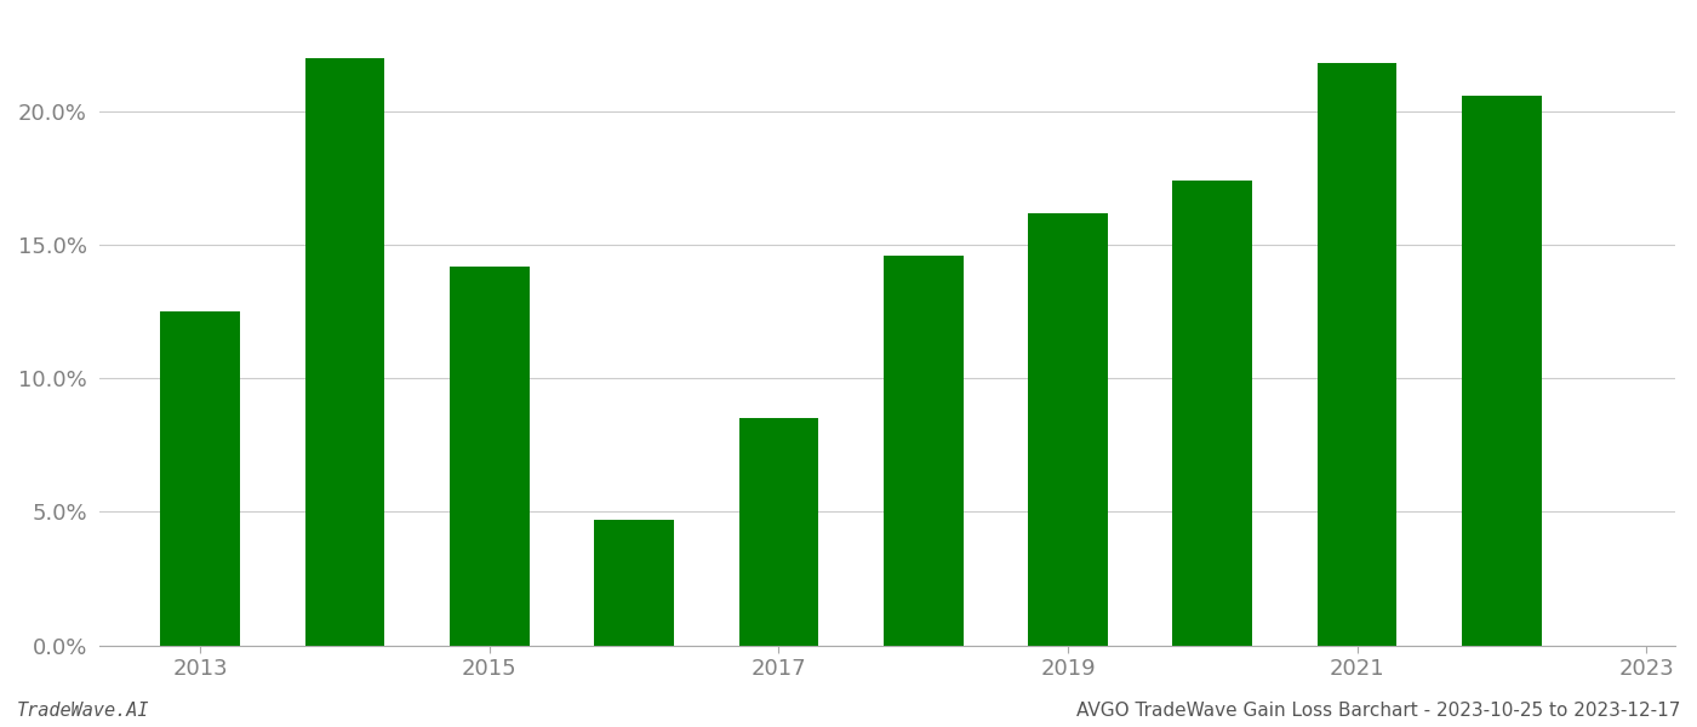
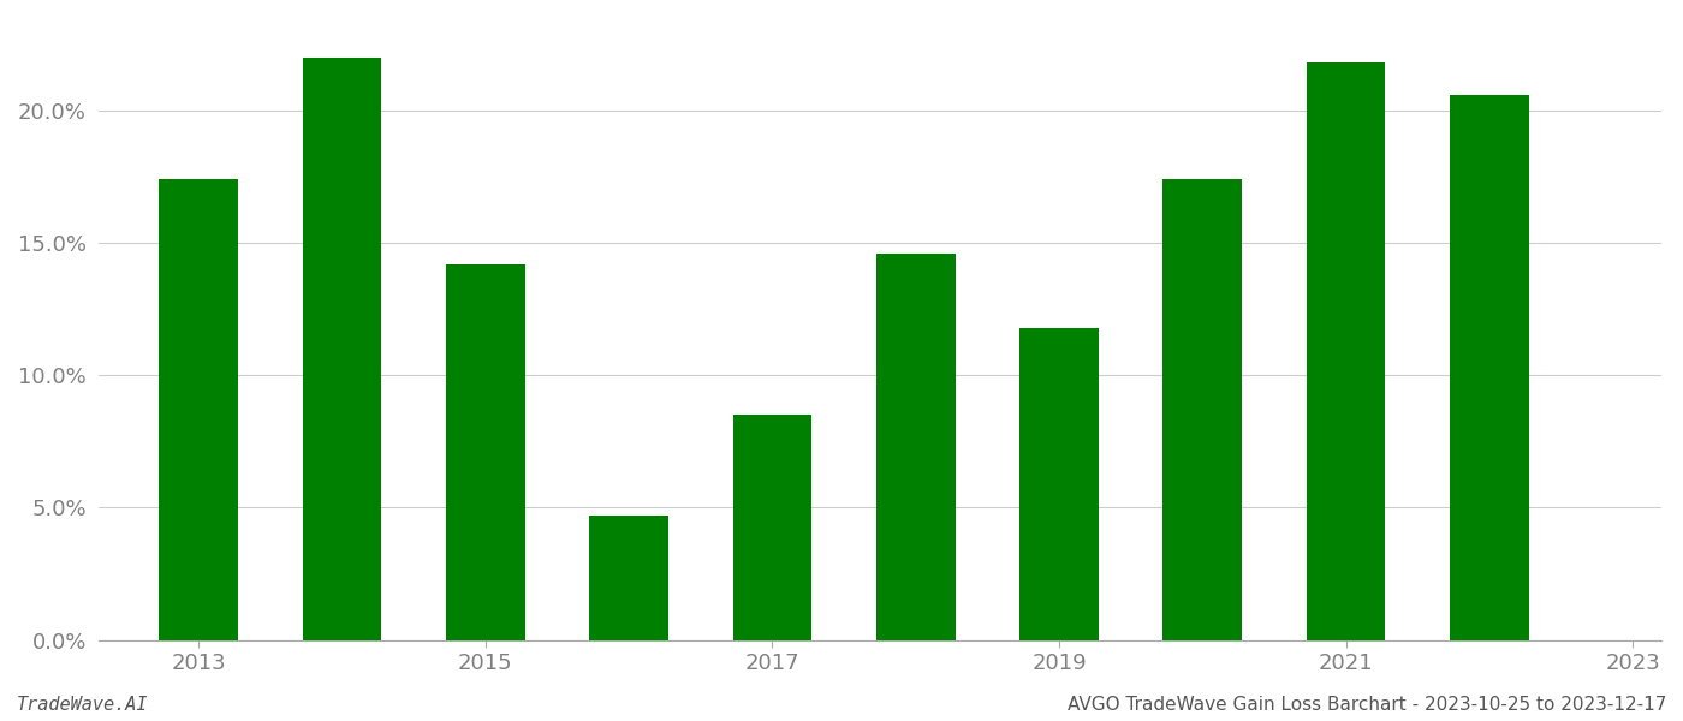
2013: 12.5% -> 17.4%
2019: 16.2% -> 11.8%
